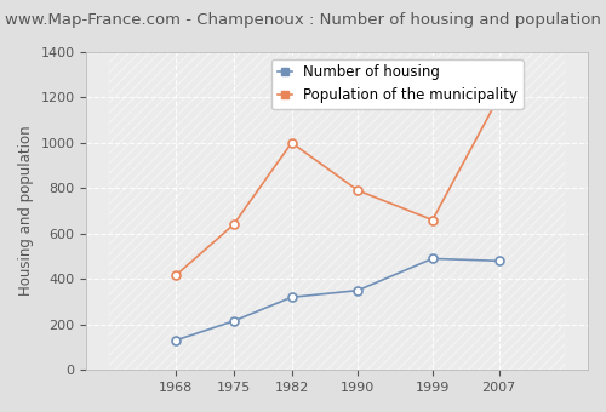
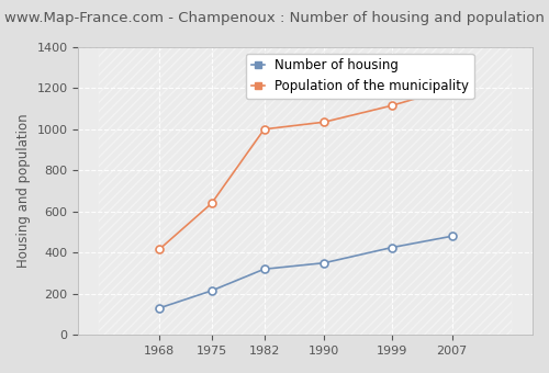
Population of the municipality/1990: 790 -> 1040
Number of housing/1999: 490 -> 420
Population of the municipality/1999: 660 -> 1120
